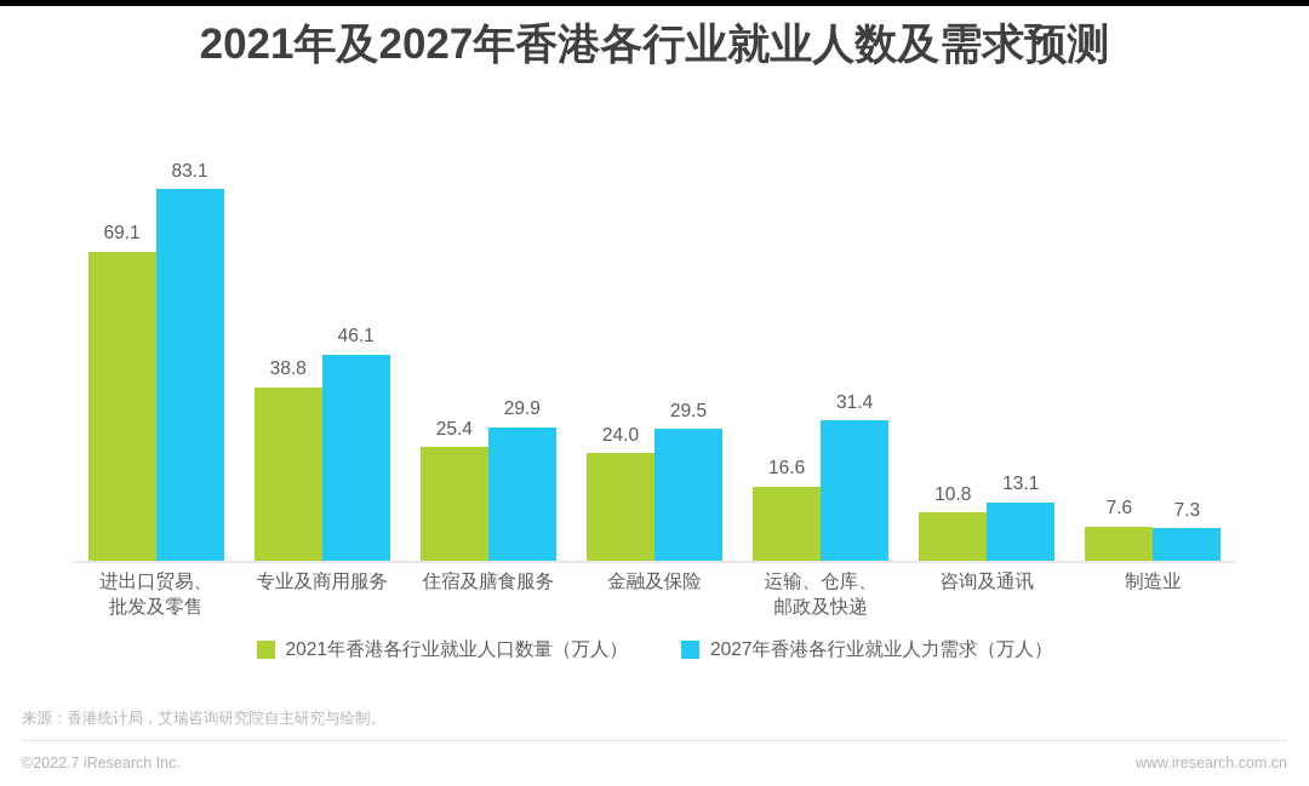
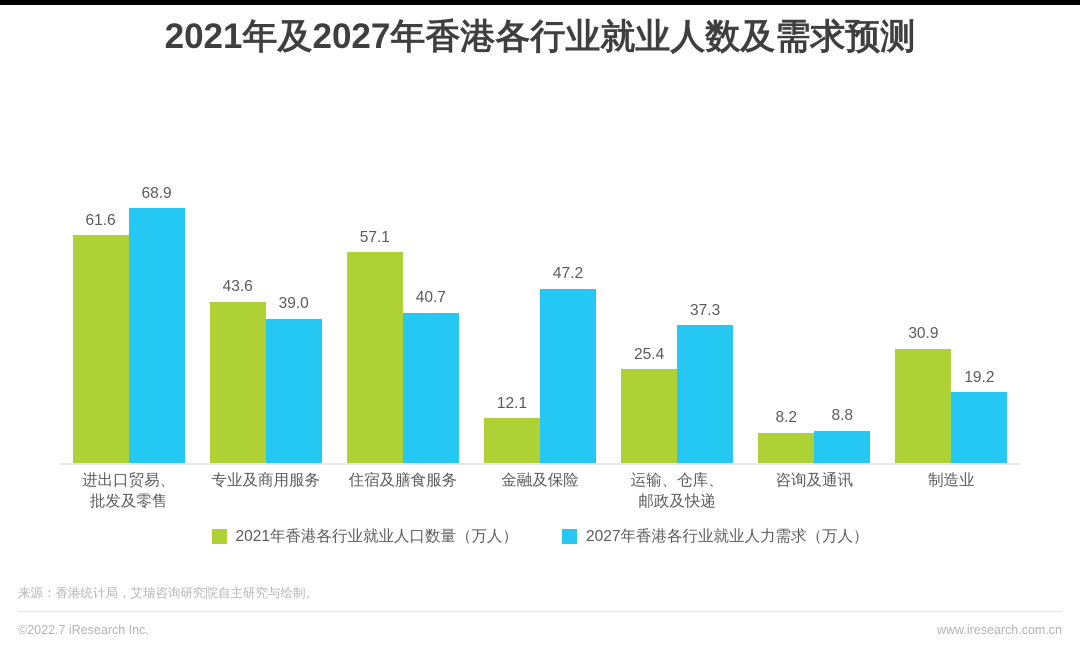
2021年香港各行业就业人口数量（万人）/进出口贸易、 批发及零售: 69.1 -> 61.6
2027年香港各行业就业人力需求（万人）/进出口贸易、 批发及零售: 83.1 -> 68.9
2021年香港各行业就业人口数量（万人）/专业及商用服务: 38.8 -> 43.6
2027年香港各行业就业人力需求（万人）/专业及商用服务: 46.1 -> 39.0
2021年香港各行业就业人口数量（万人）/住宿及膳食服务: 25.4 -> 57.1
2027年香港各行业就业人力需求（万人）/住宿及膳食服务: 29.9 -> 40.7
2021年香港各行业就业人口数量（万人）/金融及保险: 24.0 -> 12.1
2027年香港各行业就业人力需求（万人）/金融及保险: 29.5 -> 47.2
2021年香港各行业就业人口数量（万人）/运输、仓库、 邮政及快递: 16.6 -> 25.4
2027年香港各行业就业人力需求（万人）/运输、仓库、 邮政及快递: 31.4 -> 37.3
2021年香港各行业就业人口数量（万人）/咨询及通讯: 10.8 -> 8.2
2027年香港各行业就业人力需求（万人）/咨询及通讯: 13.1 -> 8.8
2021年香港各行业就业人口数量（万人）/制造业: 7.6 -> 30.9
2027年香港各行业就业人力需求（万人）/制造业: 7.3 -> 19.2
